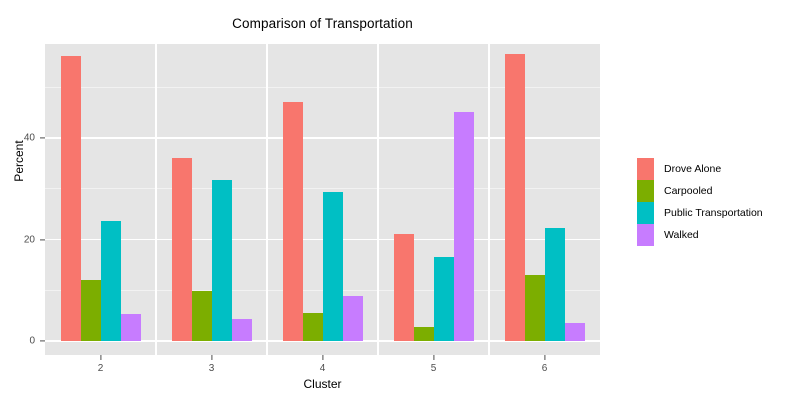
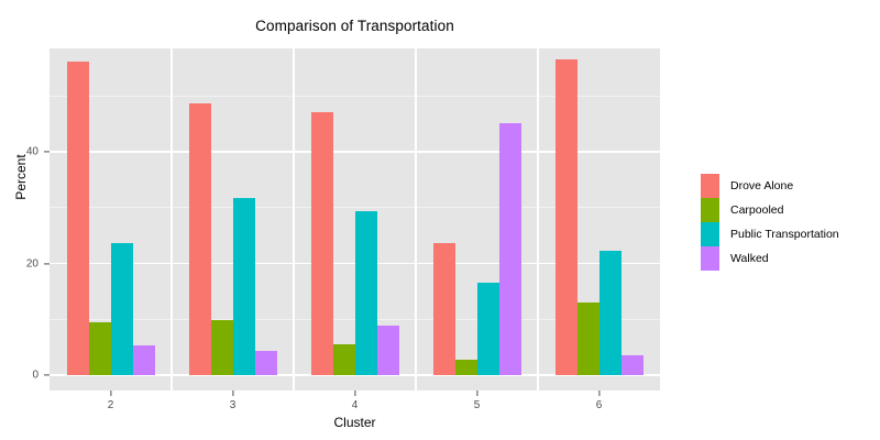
Carpooled/2: 12 -> 10
Drove Alone/3: 36 -> 49
Drove Alone/5: 21 -> 24
